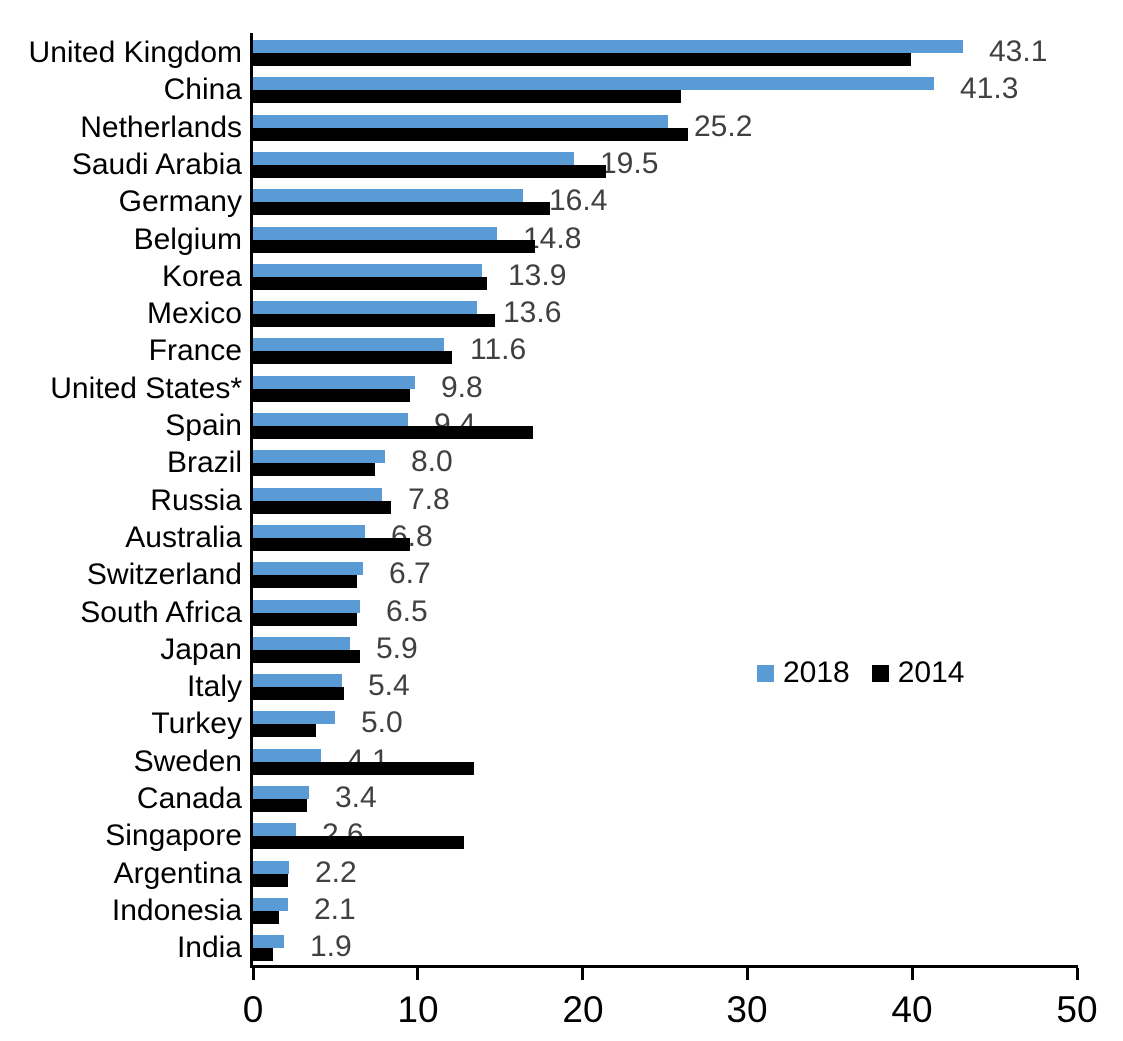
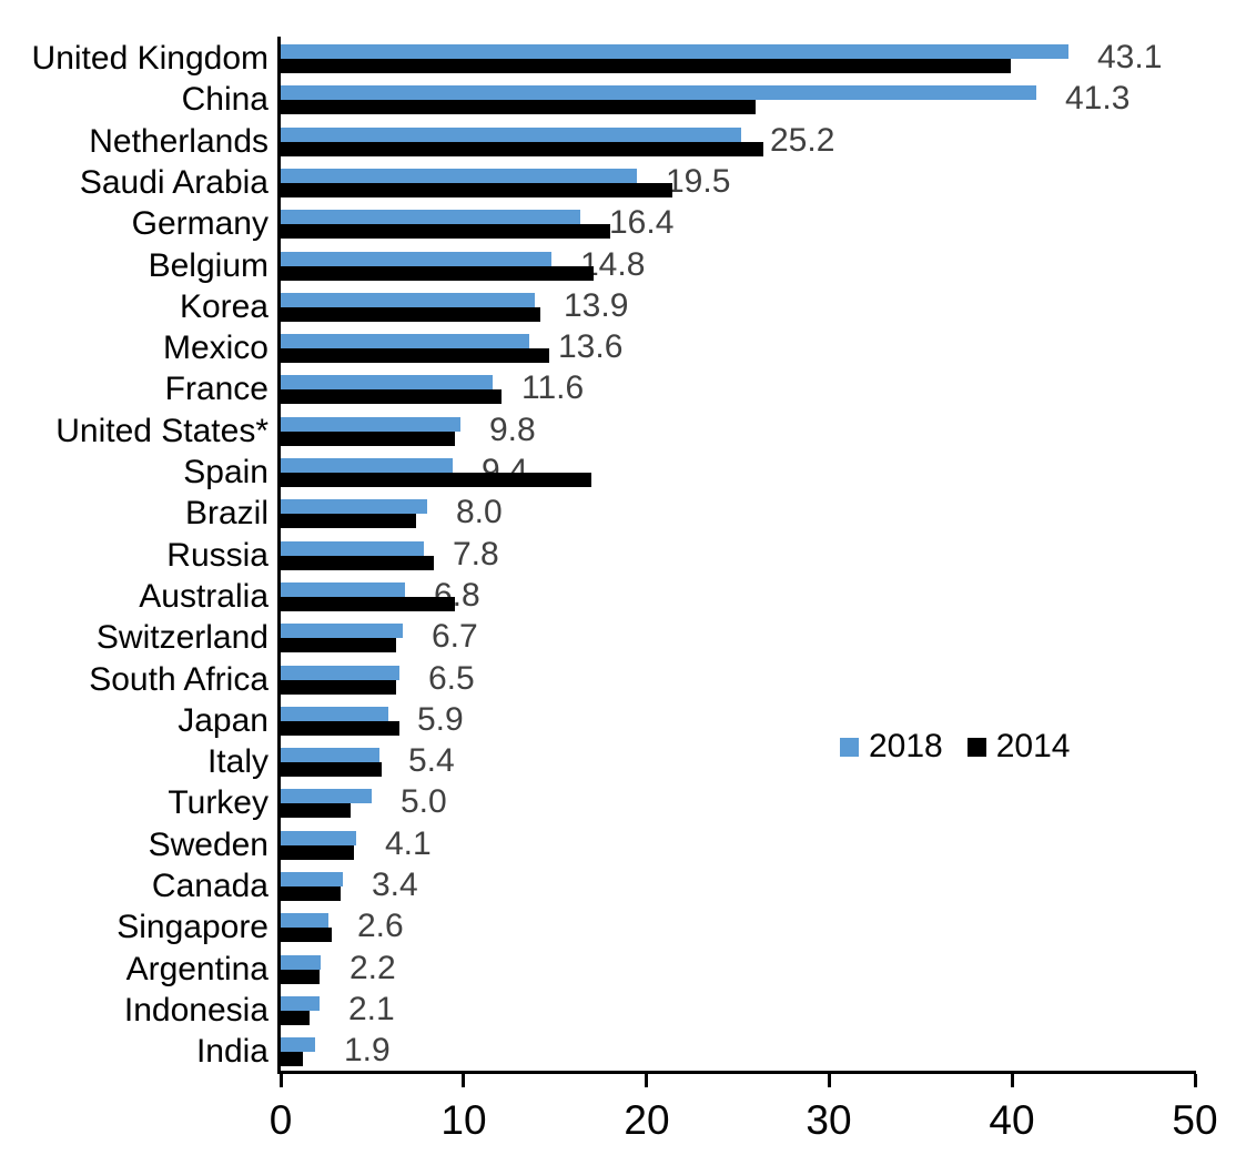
2014/Sweden: 13.4 -> 4.0
2014/Singapore: 12.8 -> 2.8
